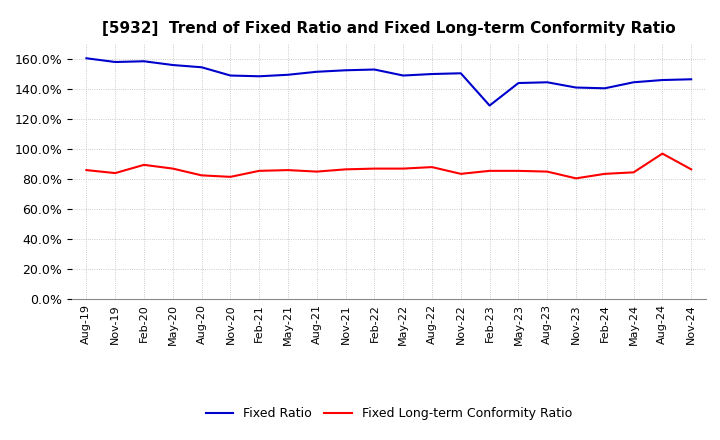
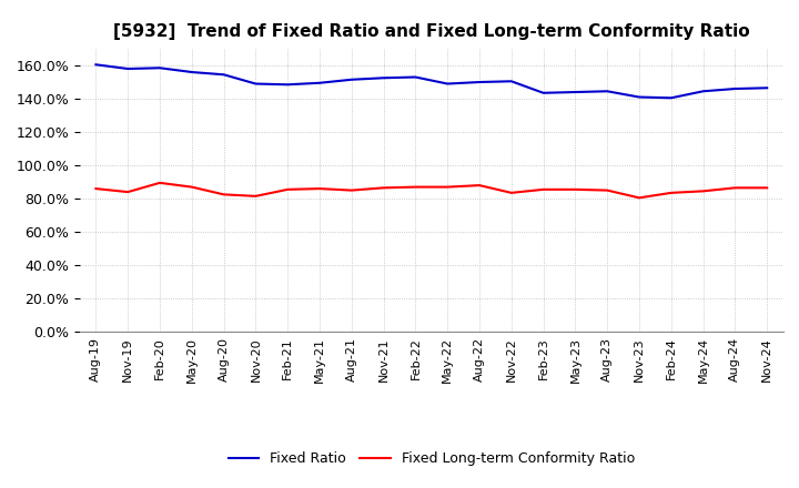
Fixed Ratio/Feb-23: 129% -> 144%
Fixed Long-term Conformity Ratio/Aug-24: 97% -> 86%
